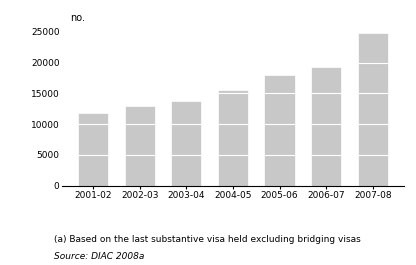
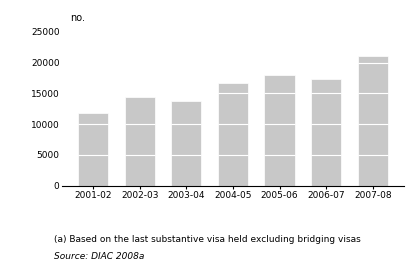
2002-03: 13000 -> 14400
2004-05: 15600 -> 16600
2006-07: 19200 -> 17400
2007-08: 24800 -> 21000
